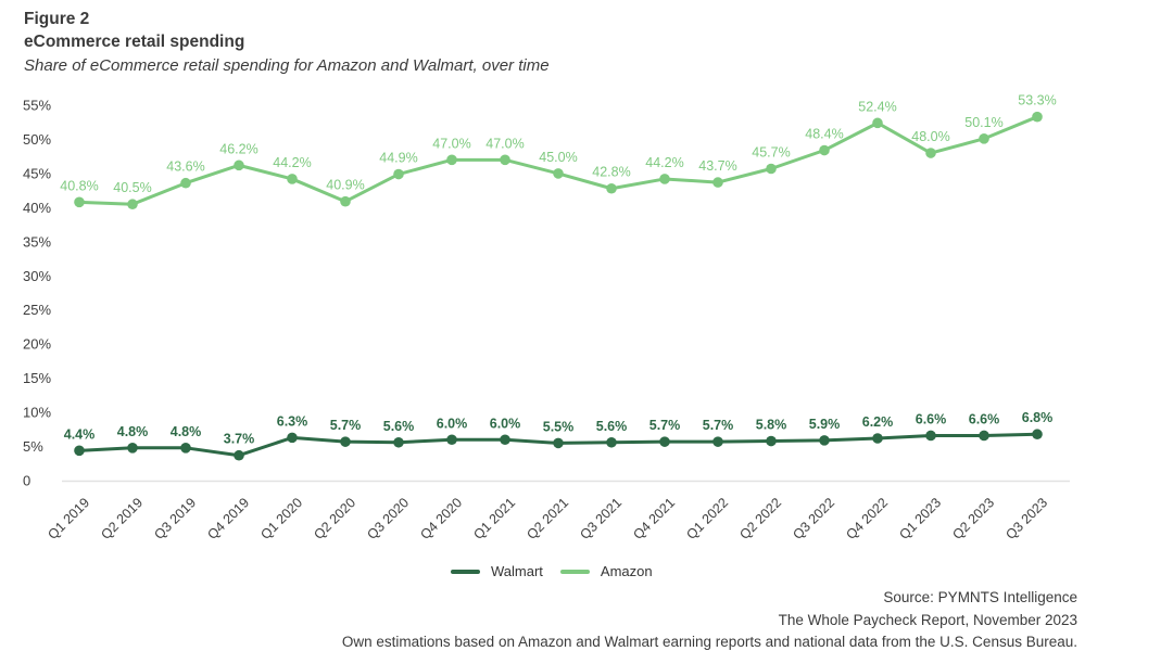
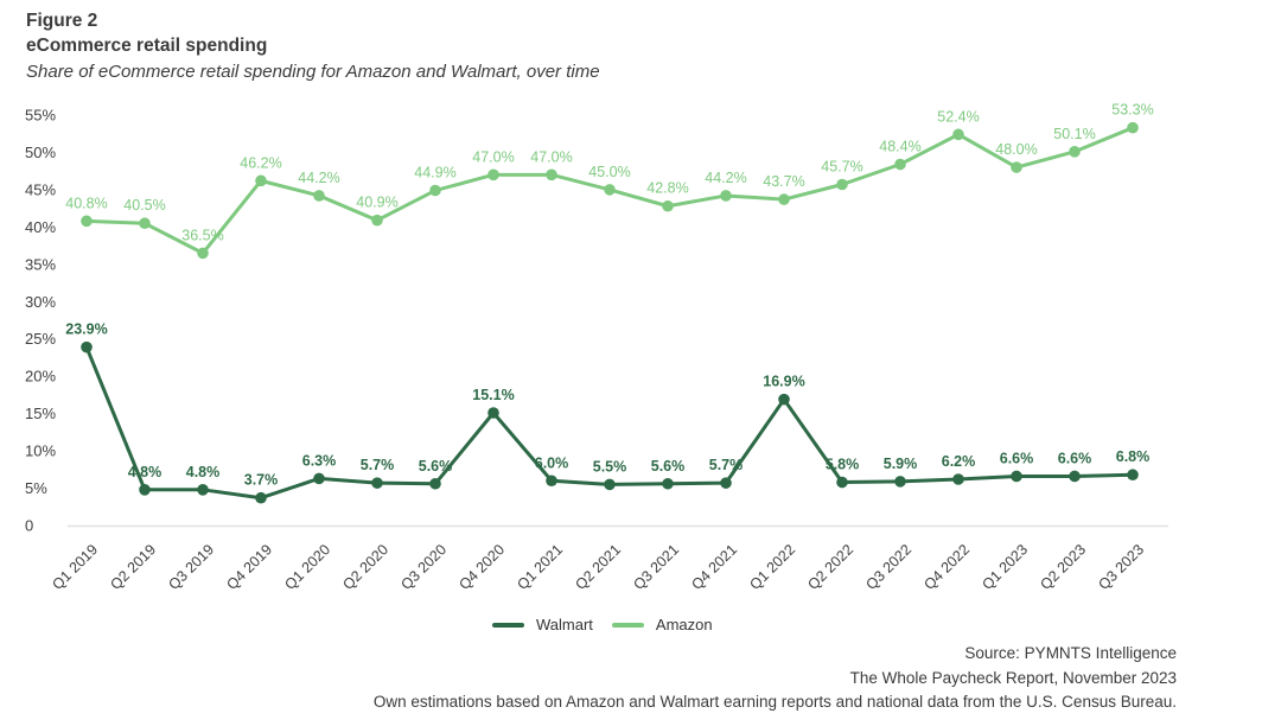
Walmart/Q1 2019: 4.4% -> 23.9%
Amazon/Q3 2019: 43.6% -> 36.5%
Walmart/Q4 2020: 6.0% -> 15.1%
Walmart/Q1 2022: 5.7% -> 16.9%
